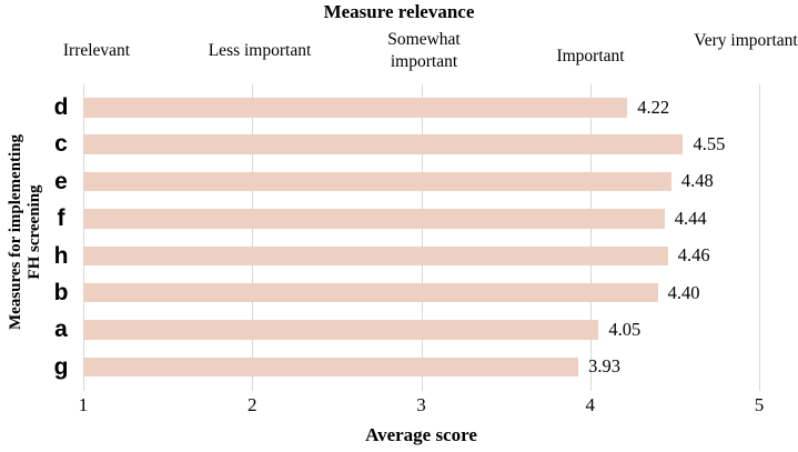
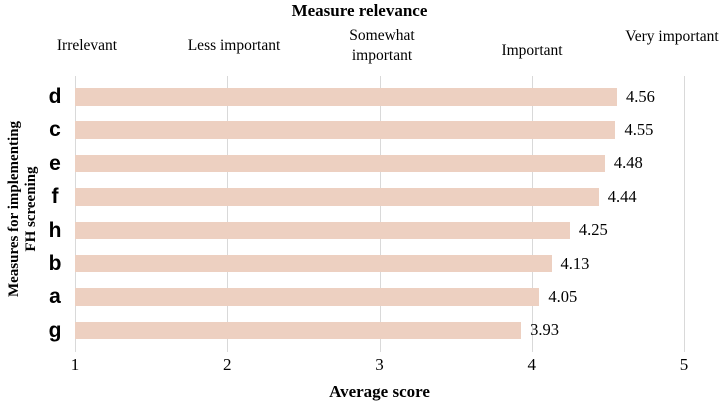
d: 4.22 -> 4.56
h: 4.46 -> 4.25
b: 4.40 -> 4.13
